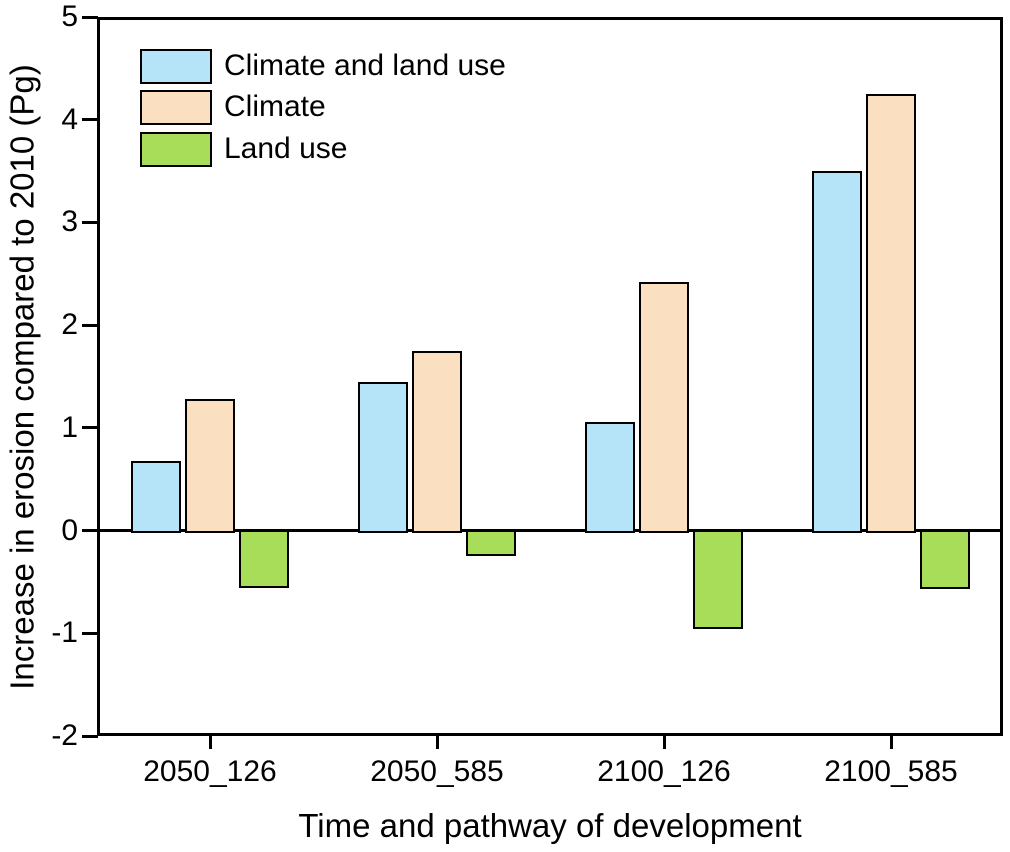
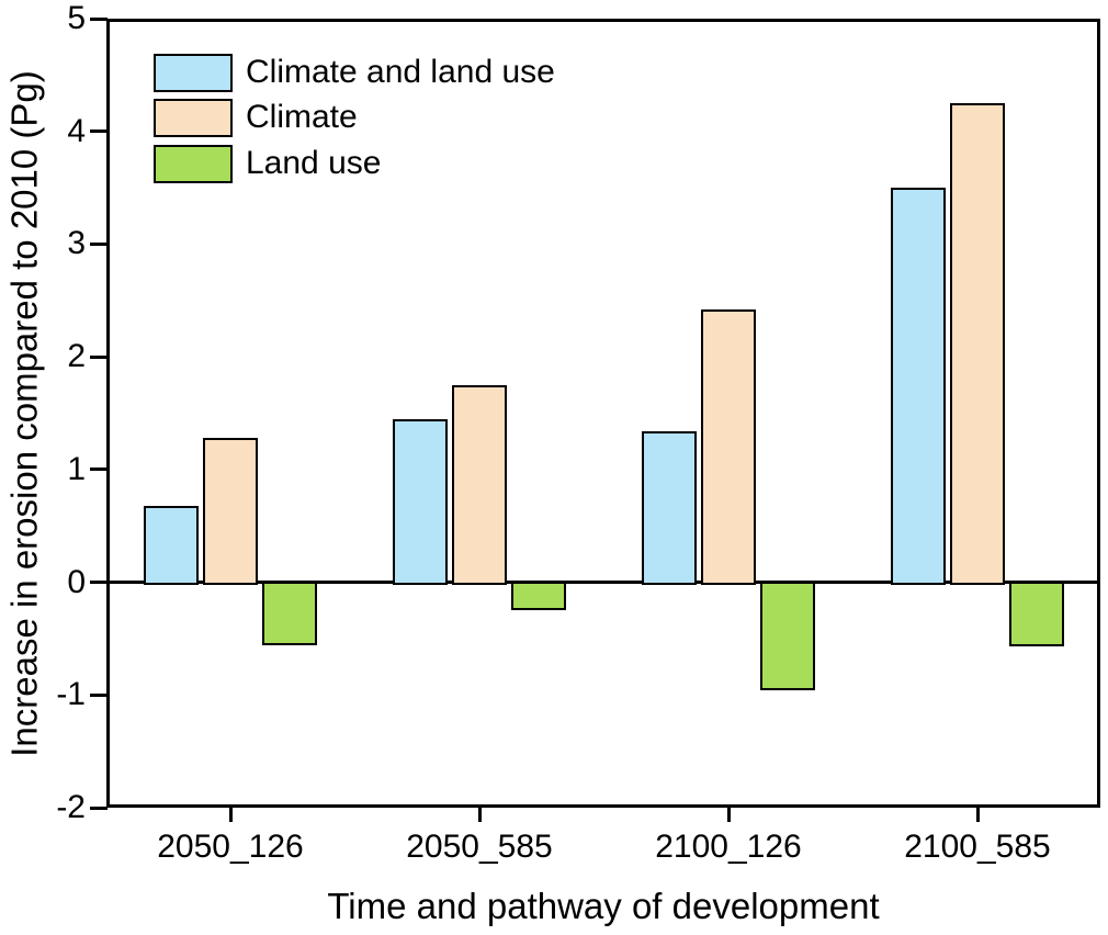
Climate and land use/2100_126: 1.06 -> 1.34
